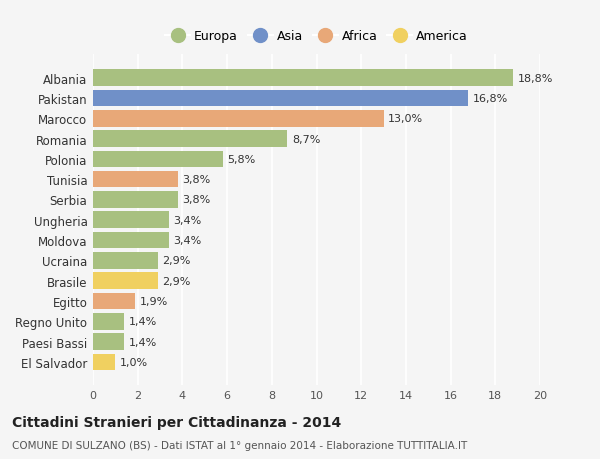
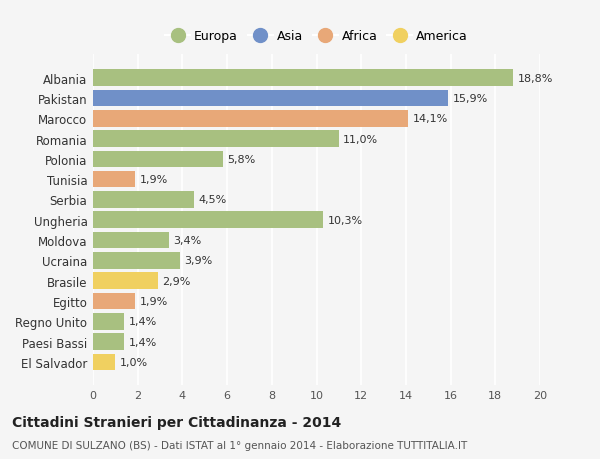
Pakistan: 16,8% -> 15,9%
Marocco: 13,0% -> 14,1%
Romania: 8,7% -> 11,0%
Tunisia: 3,8% -> 1,9%
Serbia: 3,8% -> 4,5%
Ungheria: 3,4% -> 10,3%
Ucraina: 2,9% -> 3,9%
